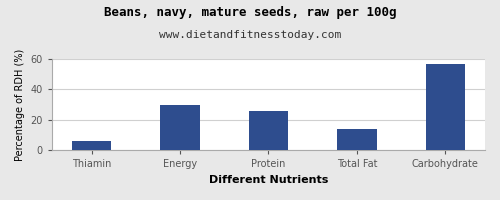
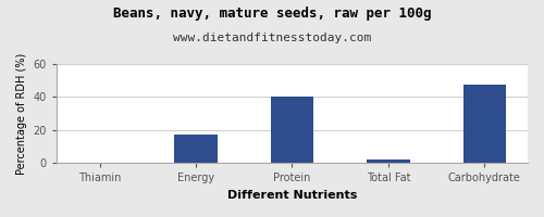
Thiamin: 6 -> 0
Energy: 30 -> 18
Protein: 26 -> 40
Total Fat: 14 -> 2
Carbohydrate: 57 -> 48
